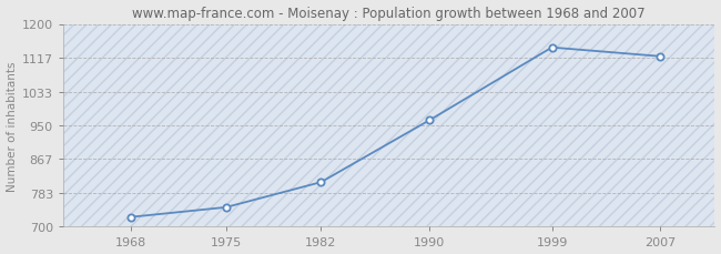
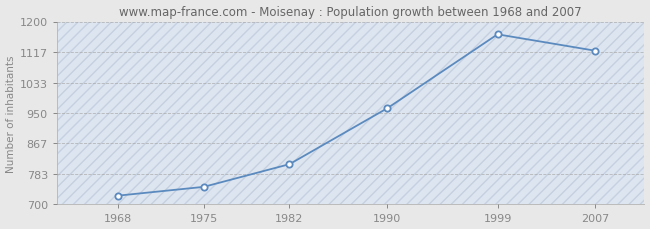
1999: 1142 -> 1165
